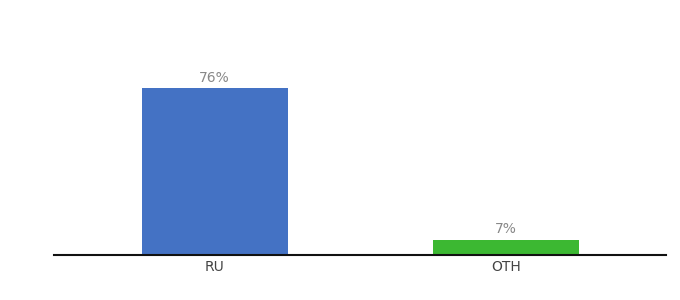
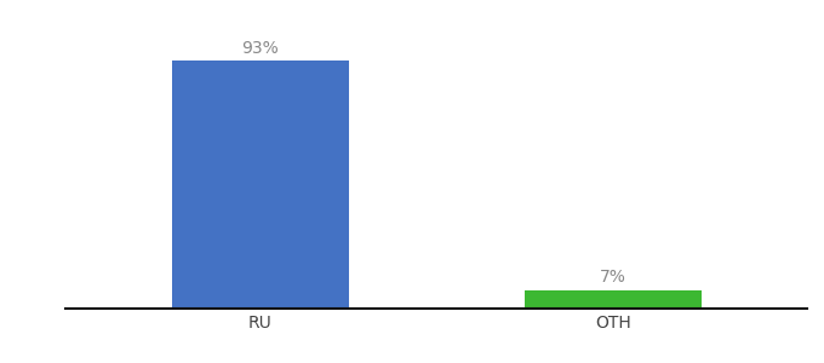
RU: 76% -> 93%
